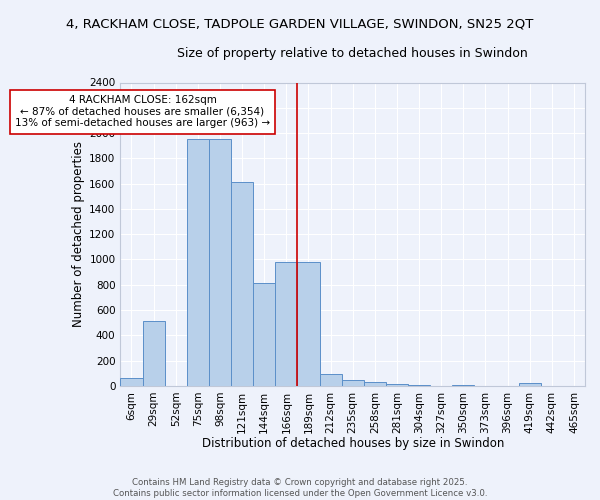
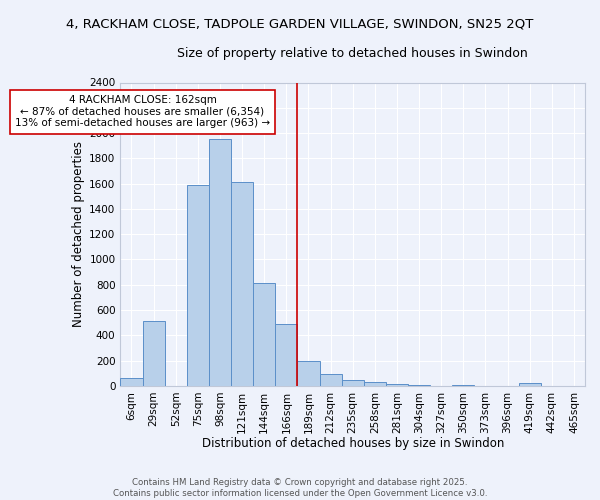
75sqm: 1950 -> 1590
166sqm: 980 -> 490
189sqm: 980 -> 200
